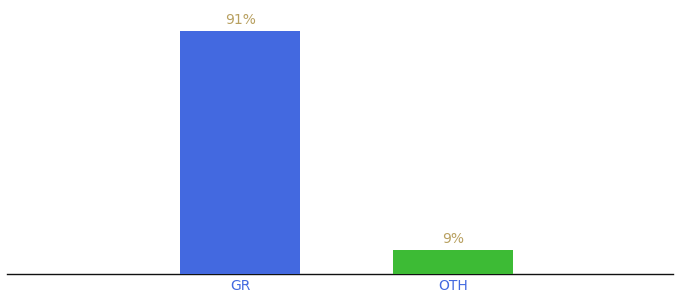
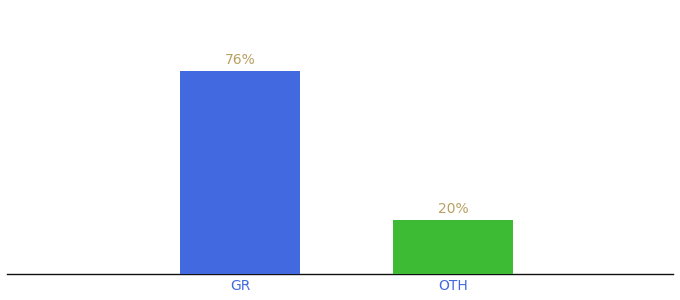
GR: 91% -> 76%
OTH: 9% -> 20%
